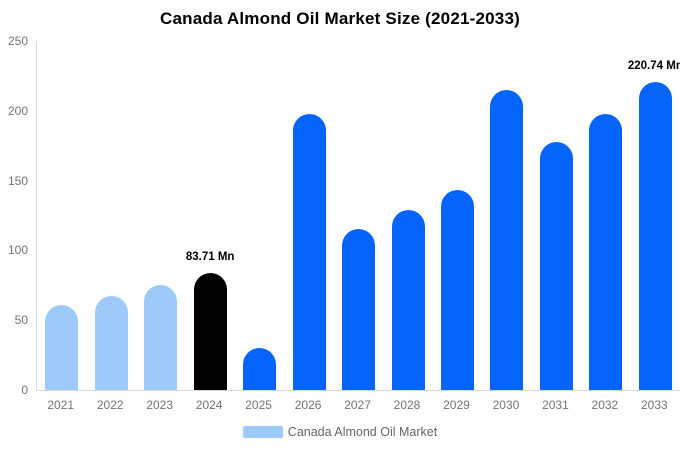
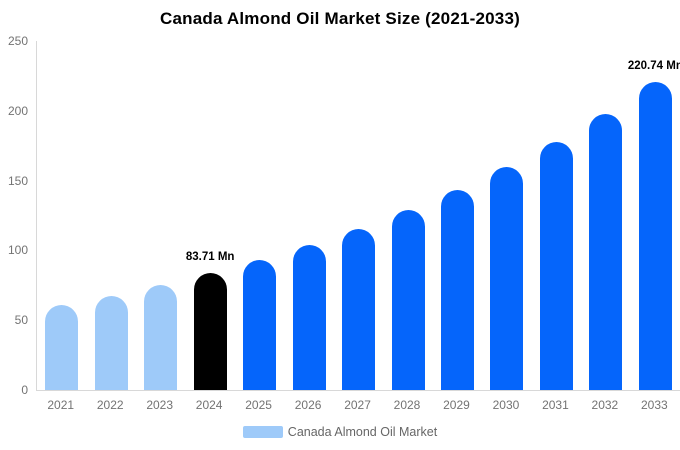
2025: 30 -> 93
2026: 198 -> 104
2030: 215 -> 160
